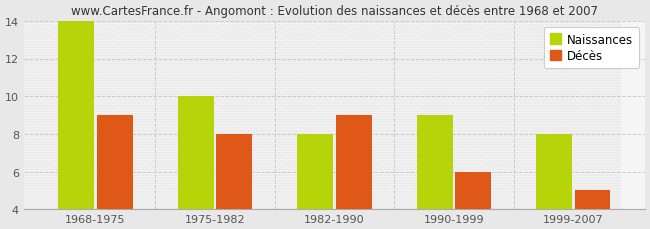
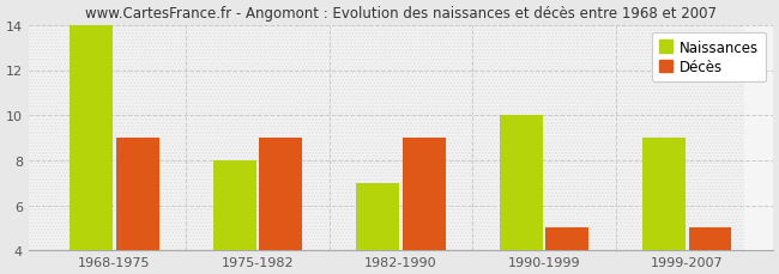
Naissances/1975-1982: 10 -> 8
Décès/1975-1982: 8 -> 9
Naissances/1982-1990: 8 -> 7
Naissances/1990-1999: 9 -> 10
Décès/1990-1999: 6 -> 5
Naissances/1999-2007: 8 -> 9
